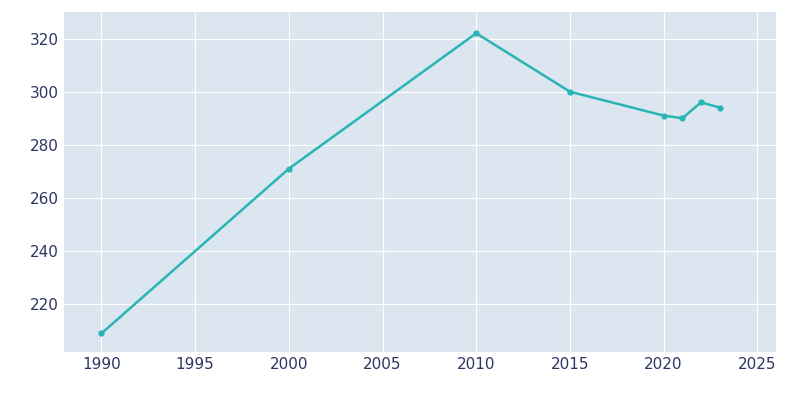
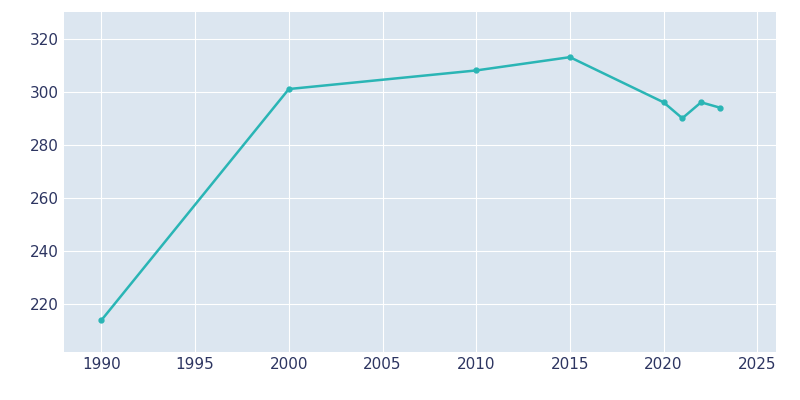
1990: 209 -> 214
2000: 271 -> 301
2010: 322 -> 308
2015: 300 -> 313
2020: 291 -> 296
